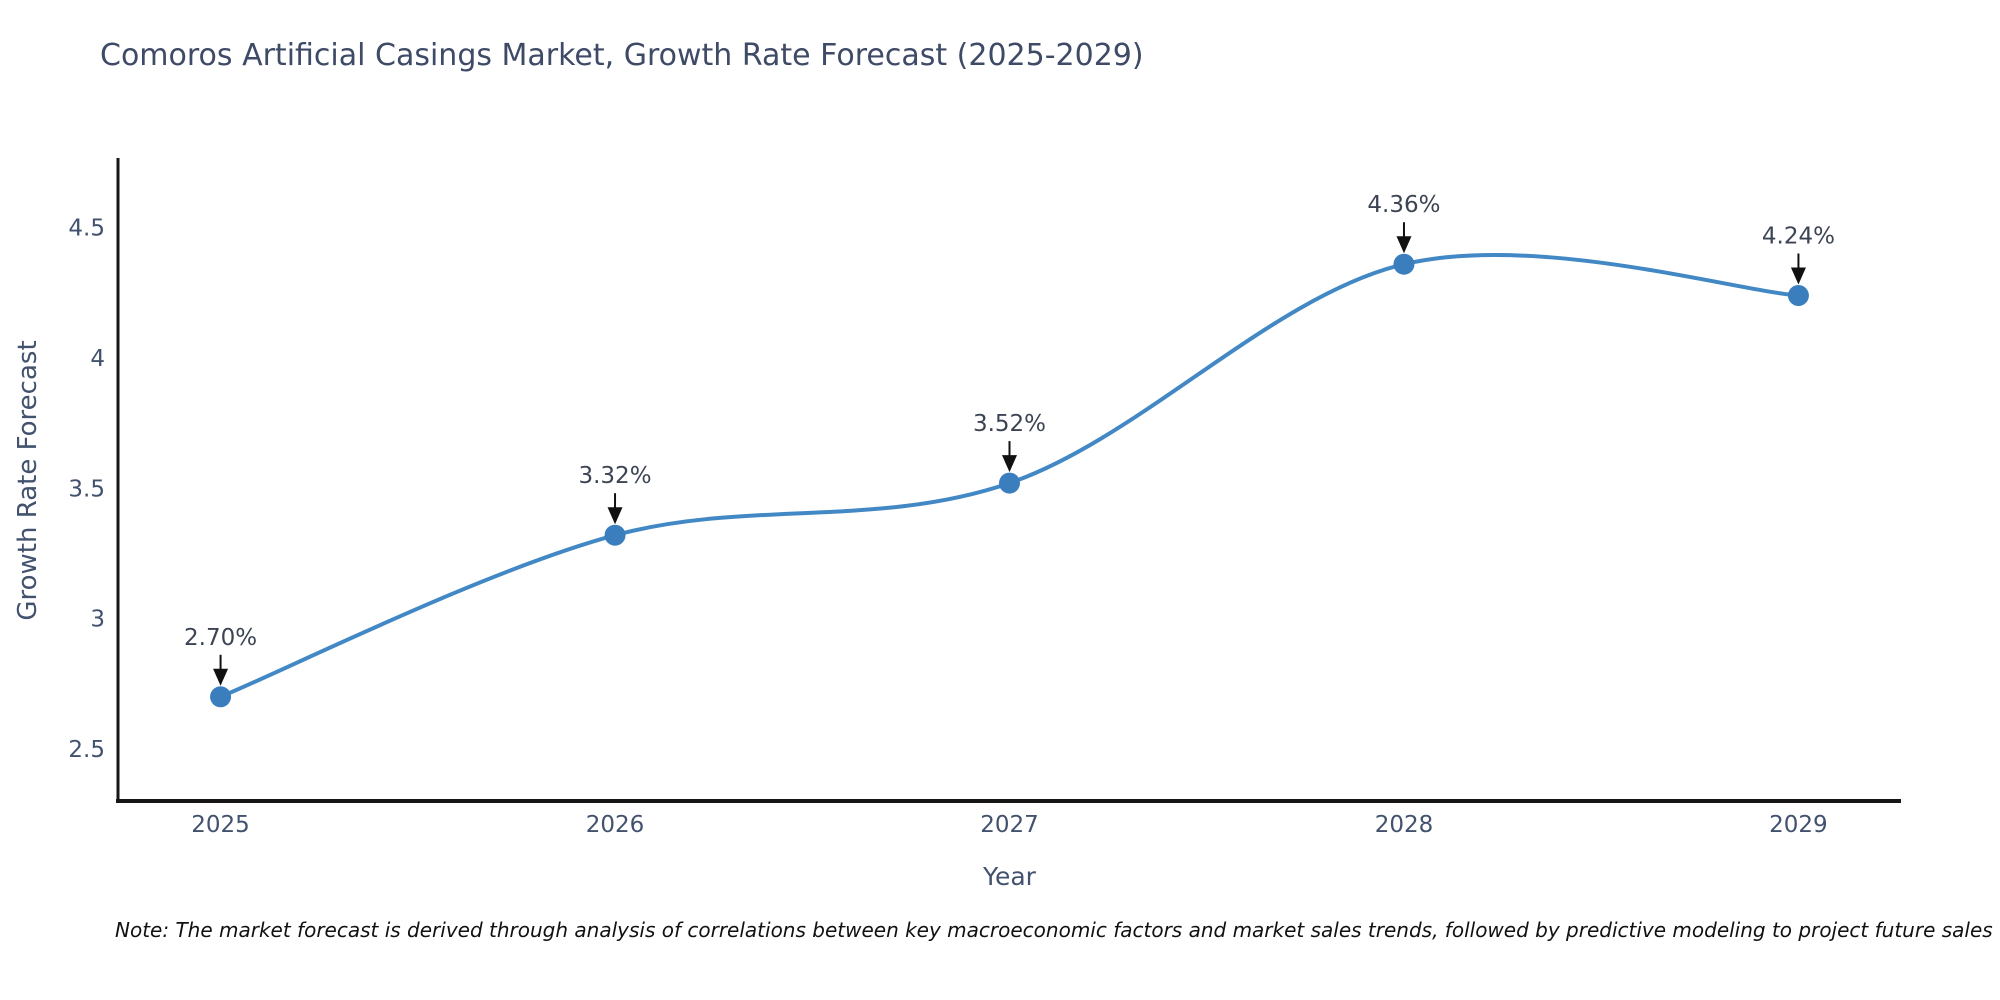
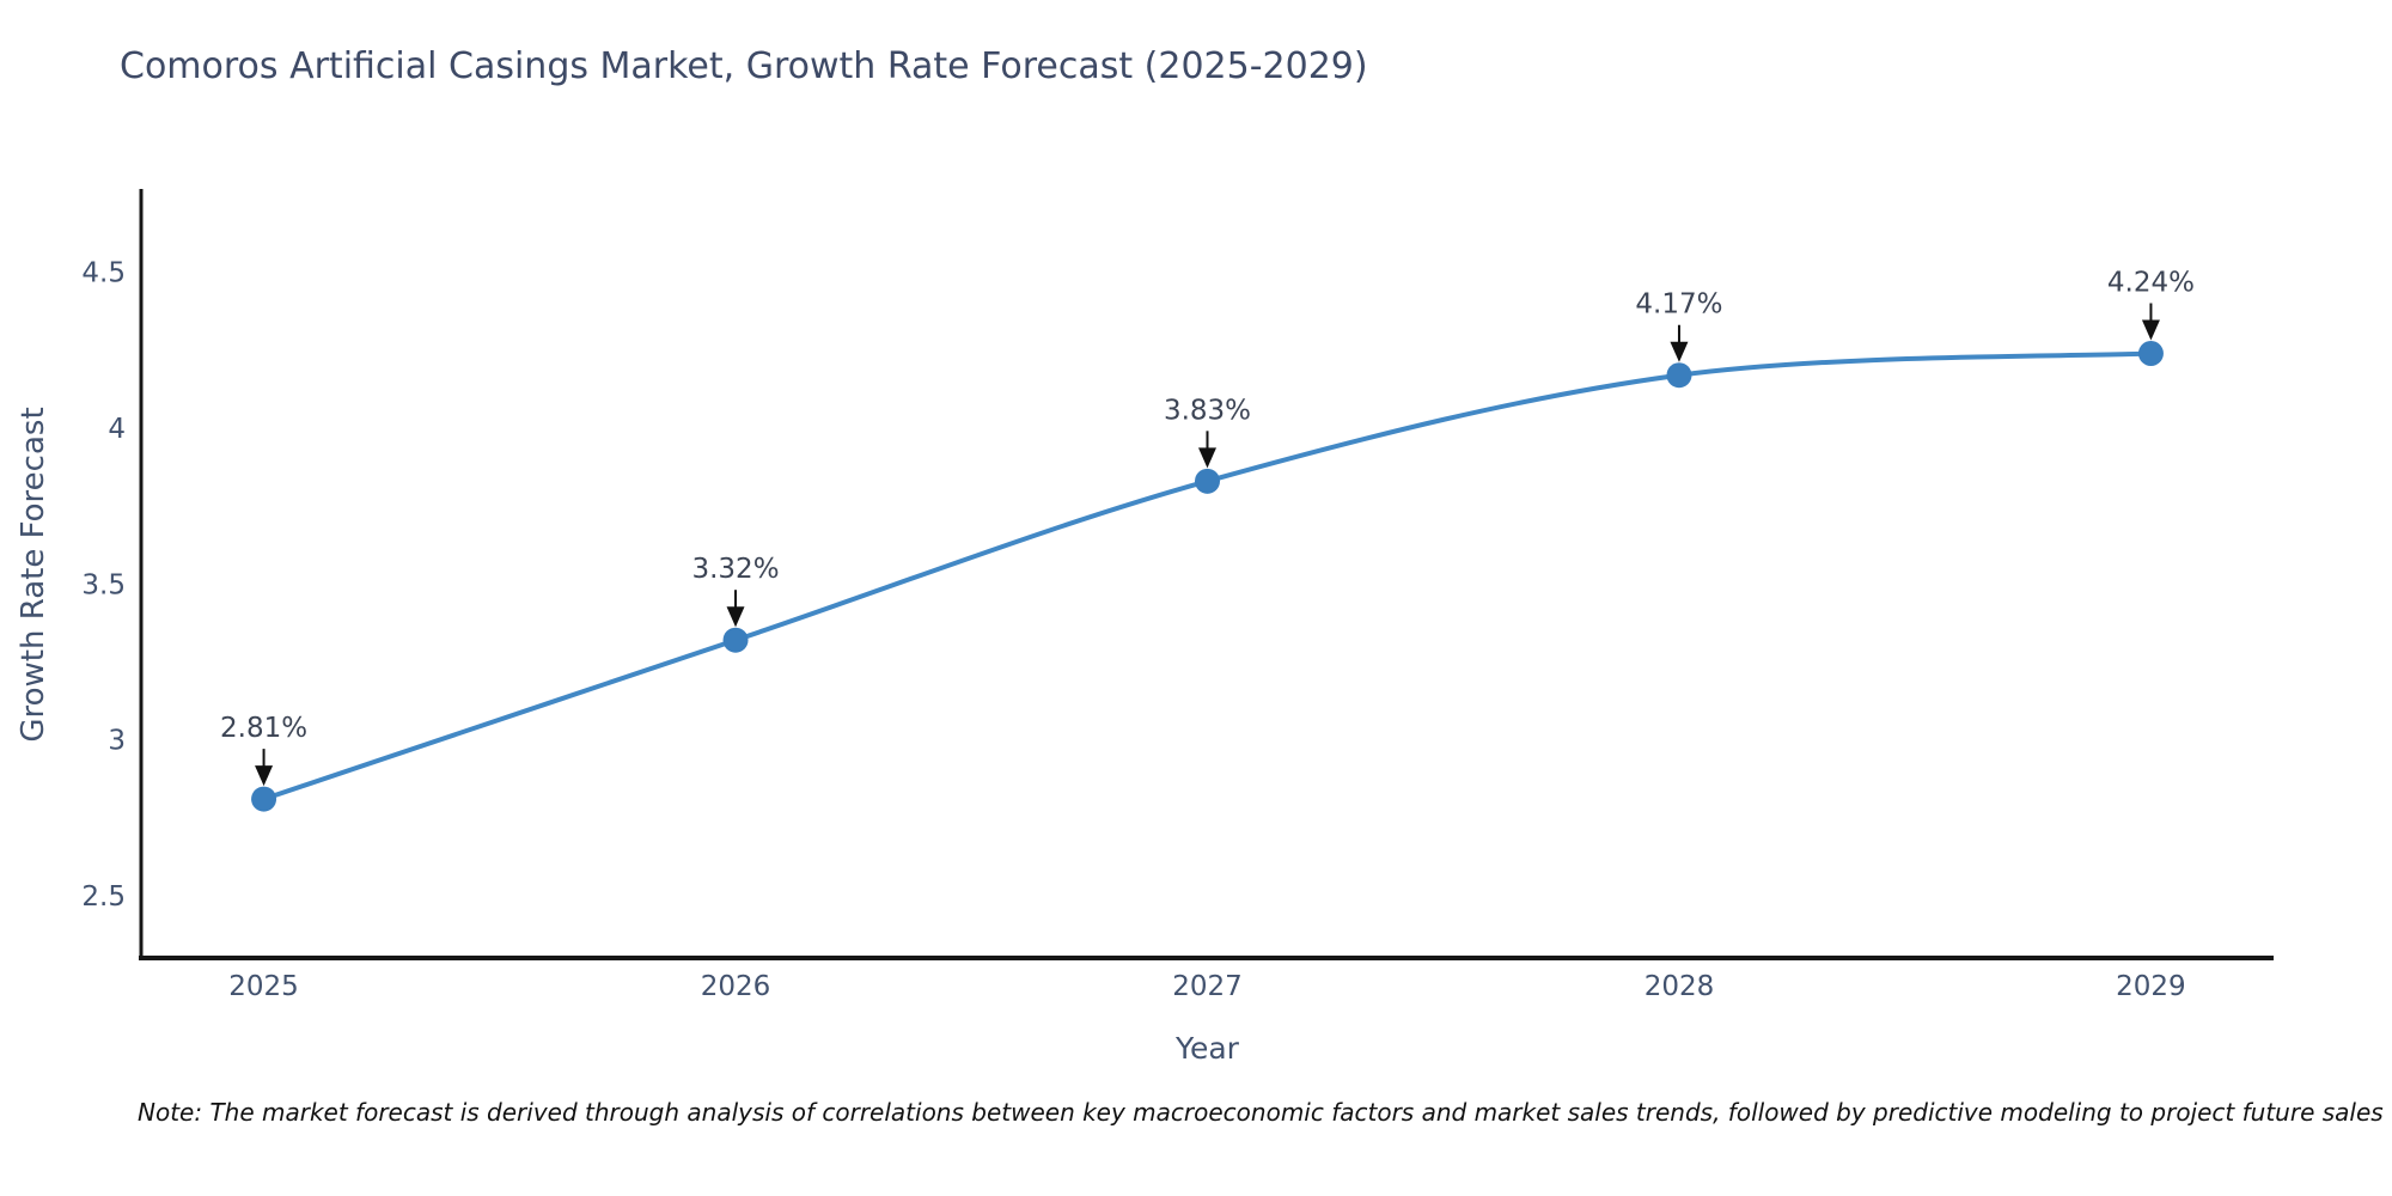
2025: 2.70% -> 2.81%
2027: 3.52% -> 3.83%
2028: 4.36% -> 4.17%
